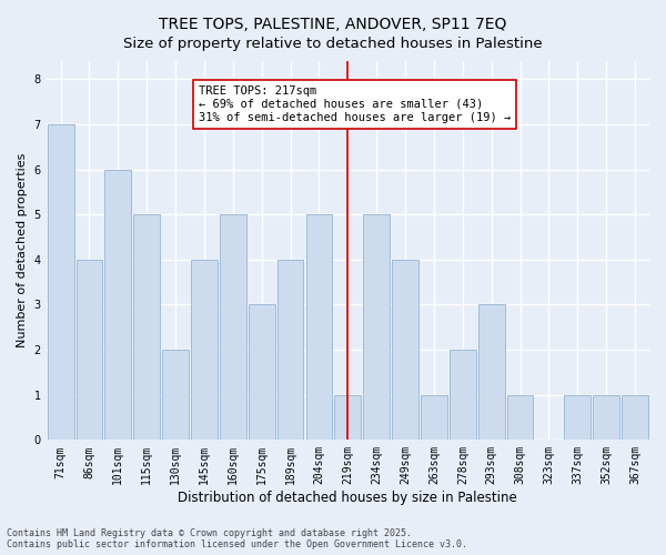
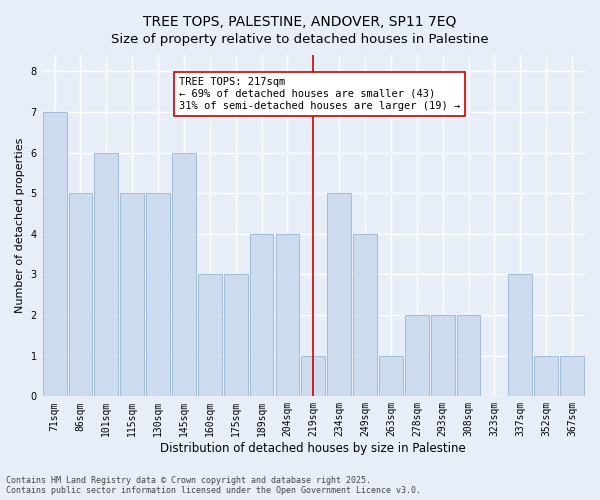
86sqm: 4 -> 5
130sqm: 2 -> 5
145sqm: 4 -> 6
160sqm: 5 -> 3
204sqm: 5 -> 4
293sqm: 3 -> 2
308sqm: 1 -> 2
337sqm: 1 -> 3
